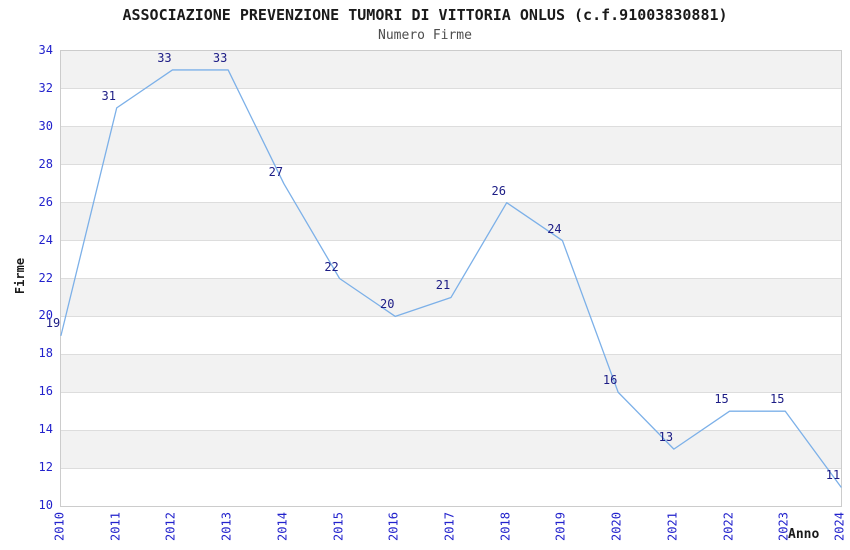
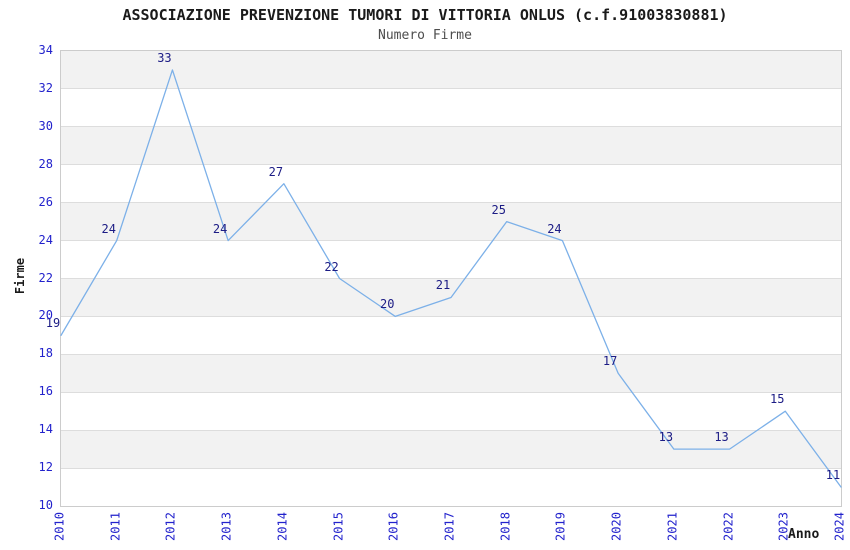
2011: 31 -> 24
2013: 33 -> 24
2018: 26 -> 25
2020: 16 -> 17
2022: 15 -> 13
